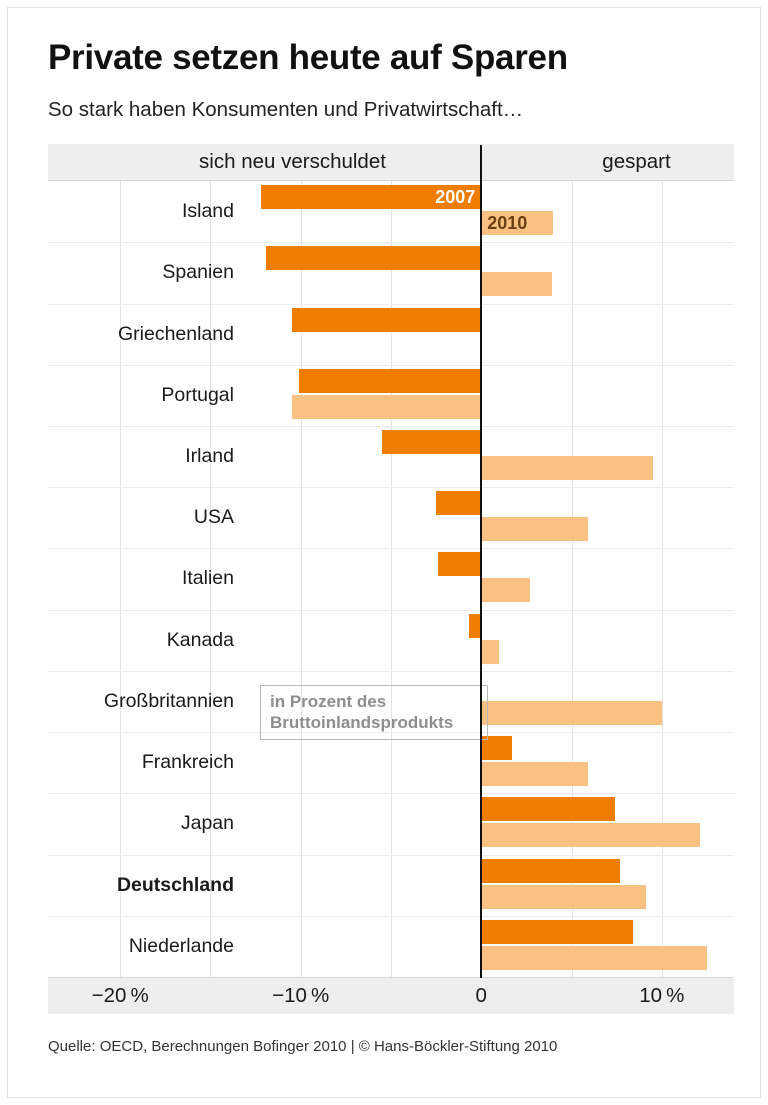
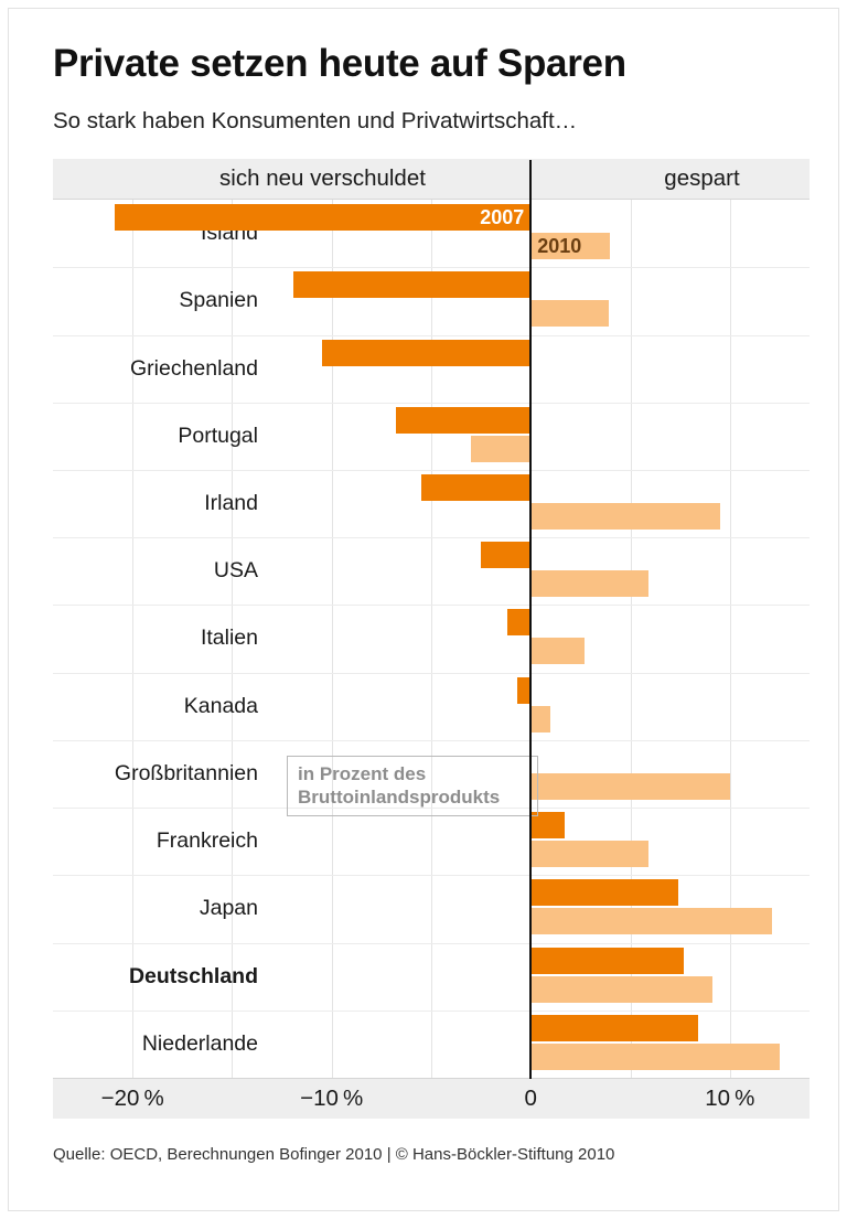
2007/Island: -12.2% -> -20.9%
2007/Portugal: -10.1% -> -6.8%
2010/Portugal: -10.5% -> -3.0%
2007/Italien: -2.4% -> -1.2%
